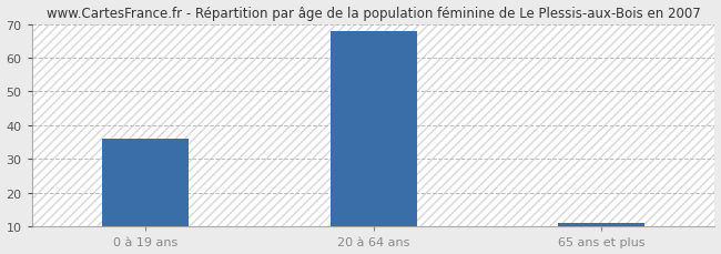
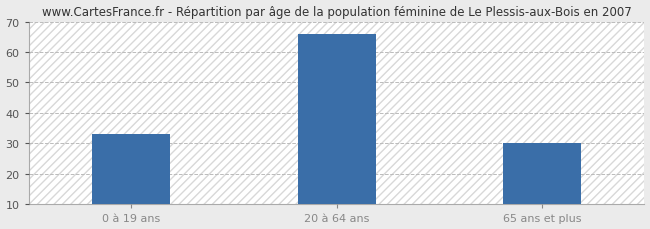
0 à 19 ans: 36 -> 33
20 à 64 ans: 68 -> 66
65 ans et plus: 11 -> 30
